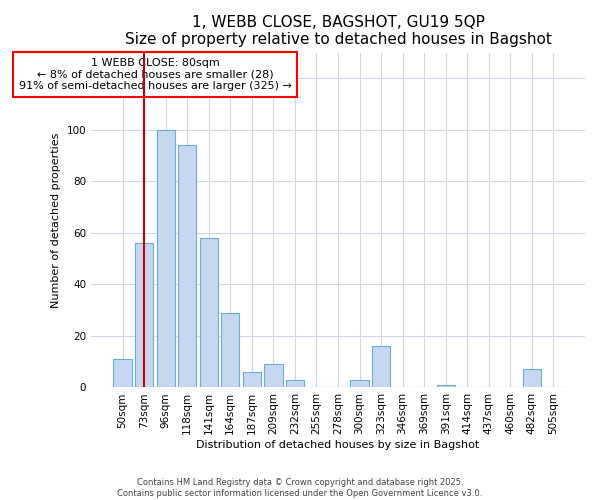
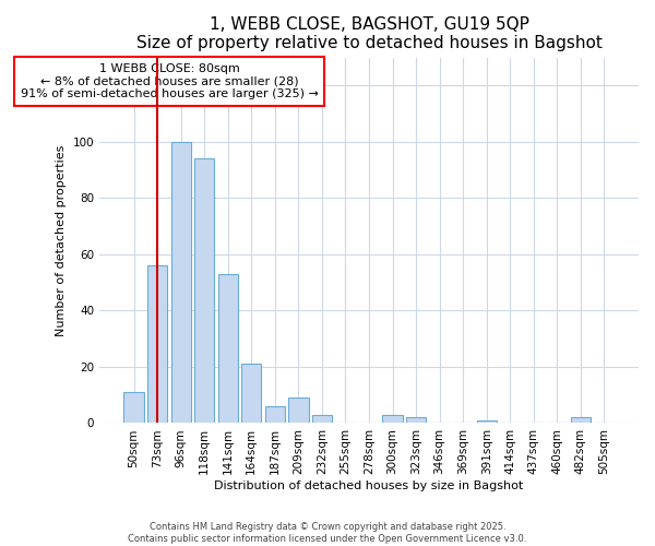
141sqm: 58 -> 53
164sqm: 29 -> 21
323sqm: 16 -> 2
482sqm: 7 -> 2
